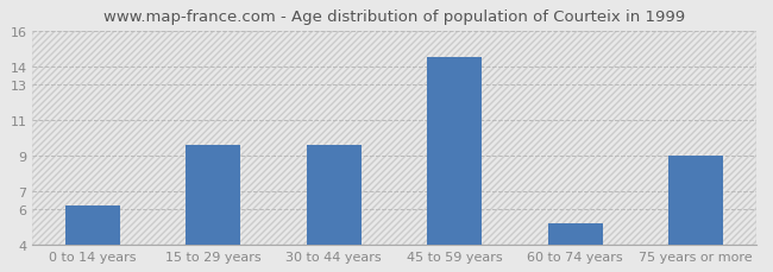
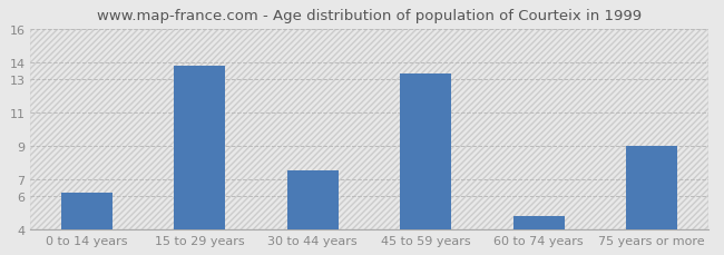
15 to 29 years: 9.6 -> 13.8
30 to 44 years: 9.6 -> 7.5
45 to 59 years: 14.5 -> 13.3
60 to 74 years: 5.2 -> 4.8
